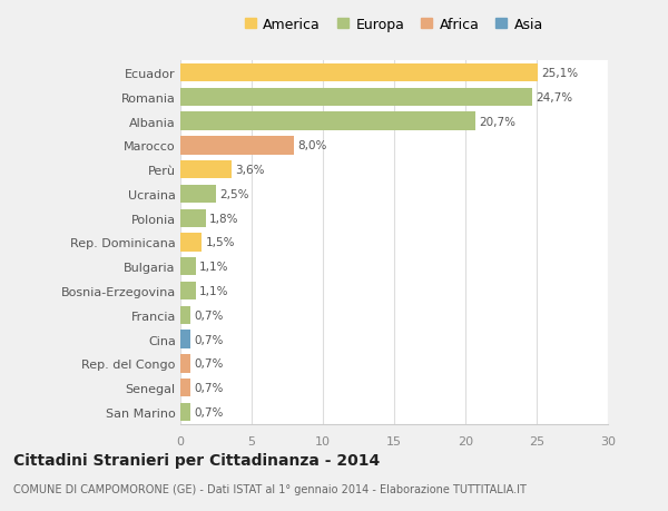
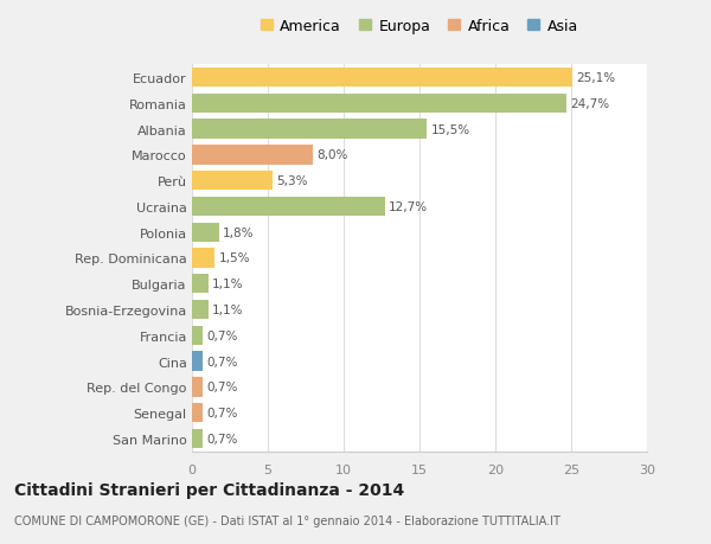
Albania: 20,7% -> 15,5%
Perù: 3,6% -> 5,3%
Ucraina: 2,5% -> 12,7%
